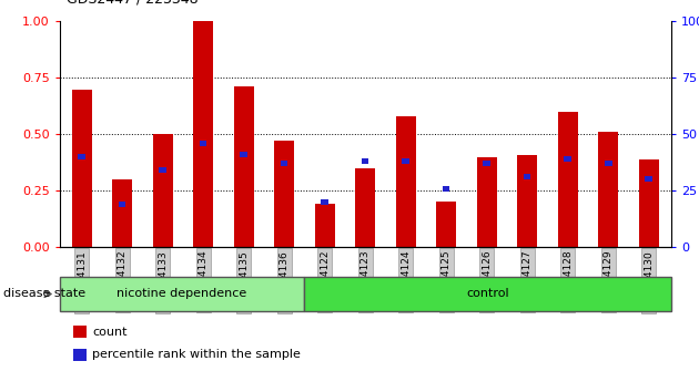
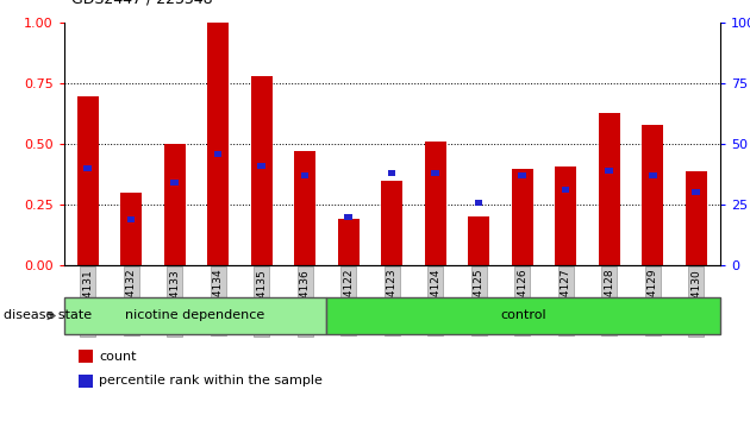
GSM144135: 0.71 -> 0.78
GSM144124: 0.58 -> 0.51
GSM144128: 0.60 -> 0.63
GSM144129: 0.51 -> 0.58
